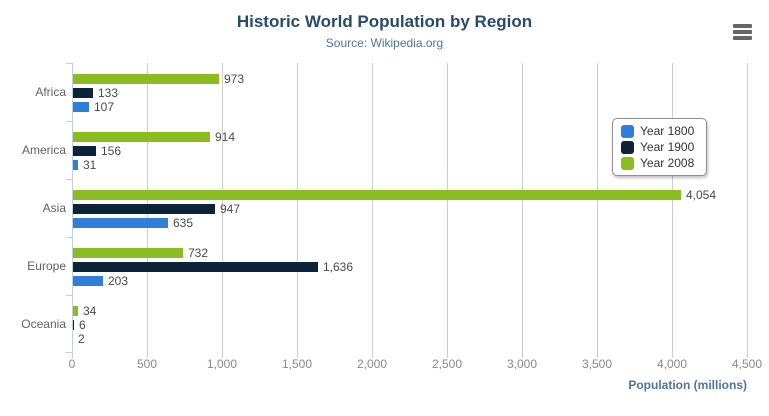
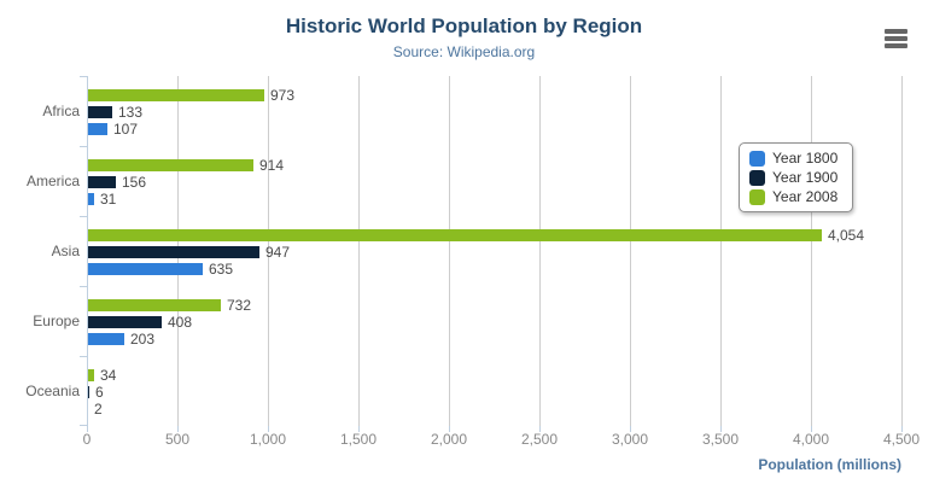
Year 1900/Europe: 1,636 -> 408
